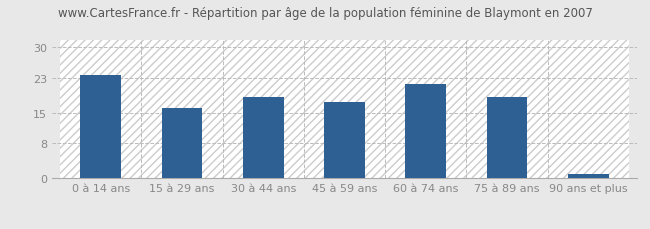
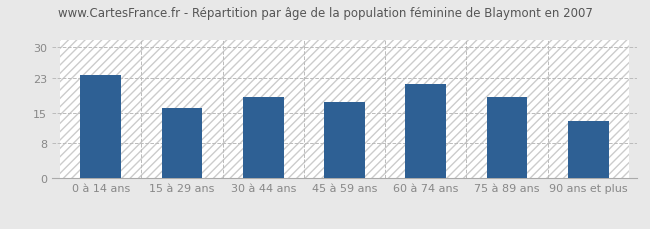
90 ans et plus: 1.0 -> 13.0
